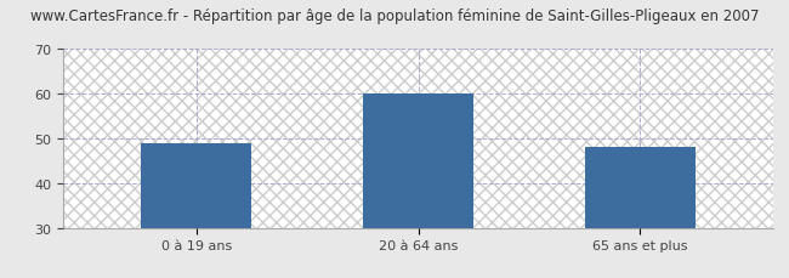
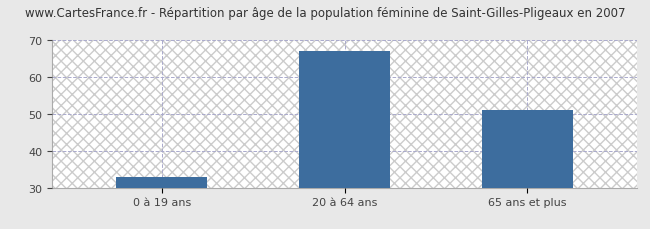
0 à 19 ans: 49 -> 33
20 à 64 ans: 60 -> 67
65 ans et plus: 48 -> 51
